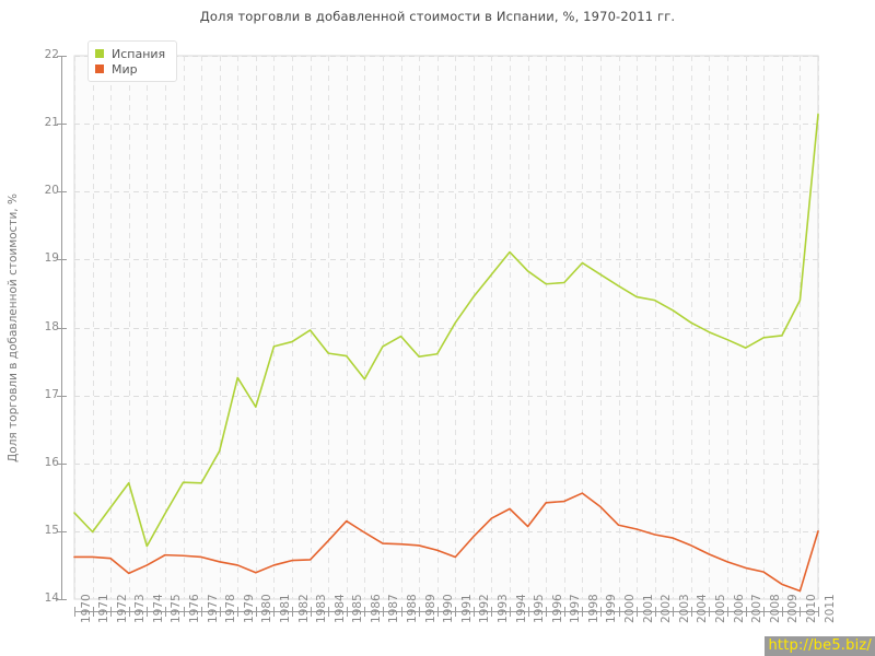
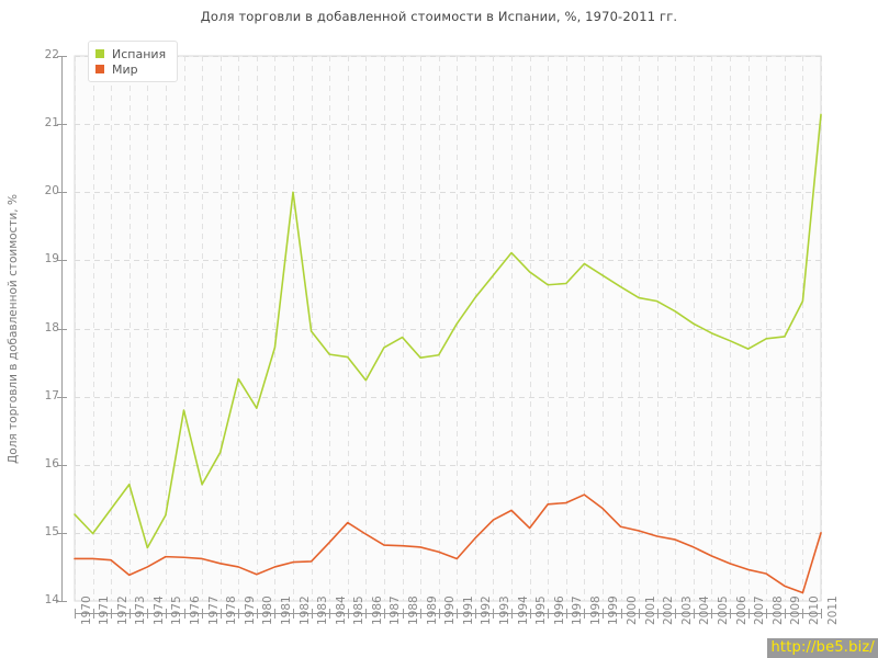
Испания/1976: 15.7 -> 16.8
Испания/1982: 17.8 -> 20.0
